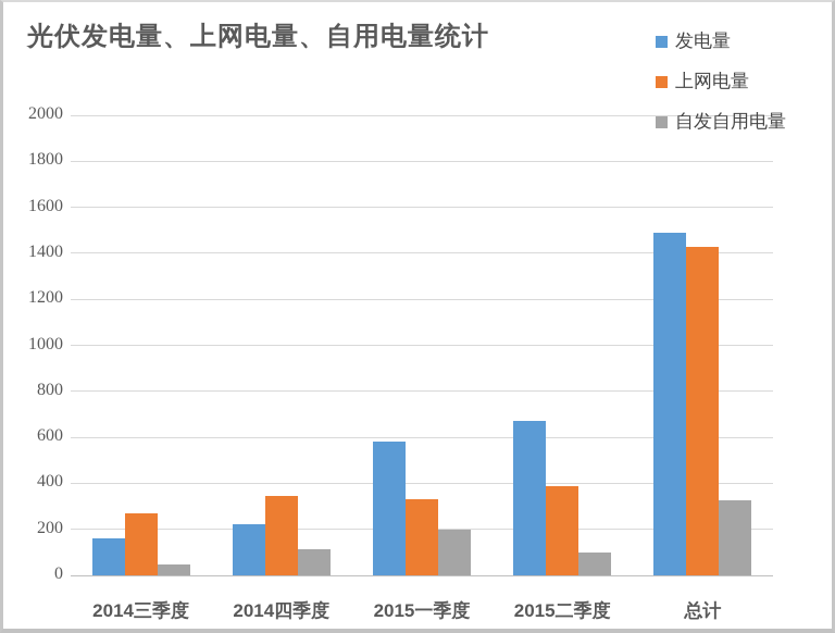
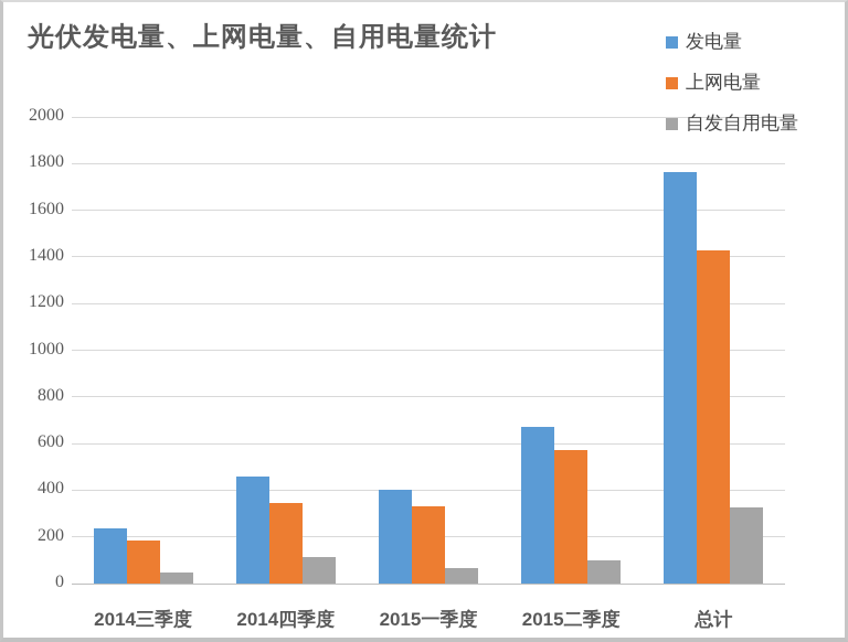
发电量/2014三季度: 160 -> 240
上网电量/2014三季度: 270 -> 180
发电量/2014四季度: 220 -> 460
发电量/2015一季度: 580 -> 400
自发自用电量/2015一季度: 200 -> 60
上网电量/2015二季度: 390 -> 570
发电量/总计: 1490 -> 1760
